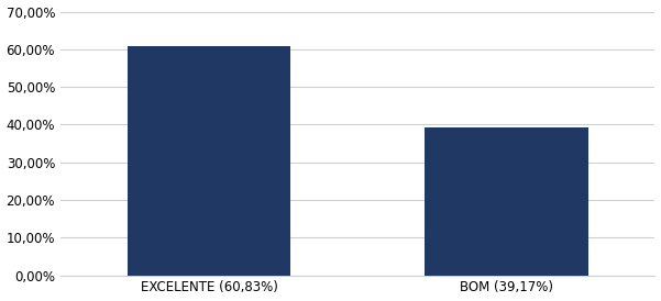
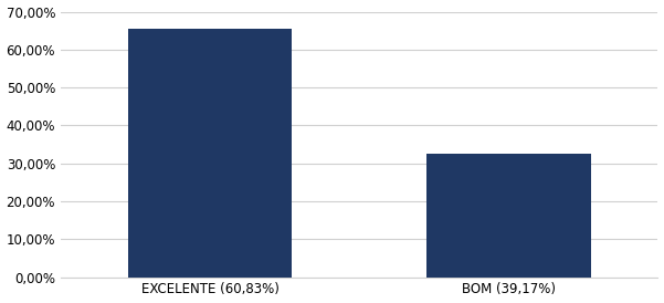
EXCELENTE (60,83%): 60,8% -> 65,5%
BOM (39,17%): 39,2% -> 32,5%
